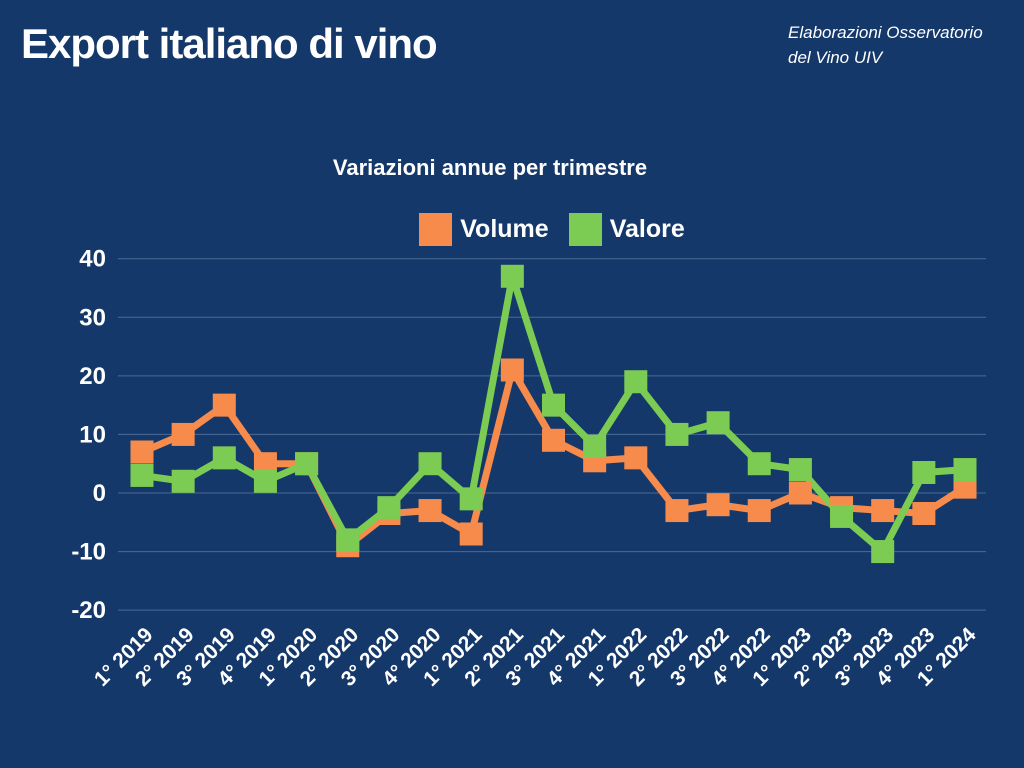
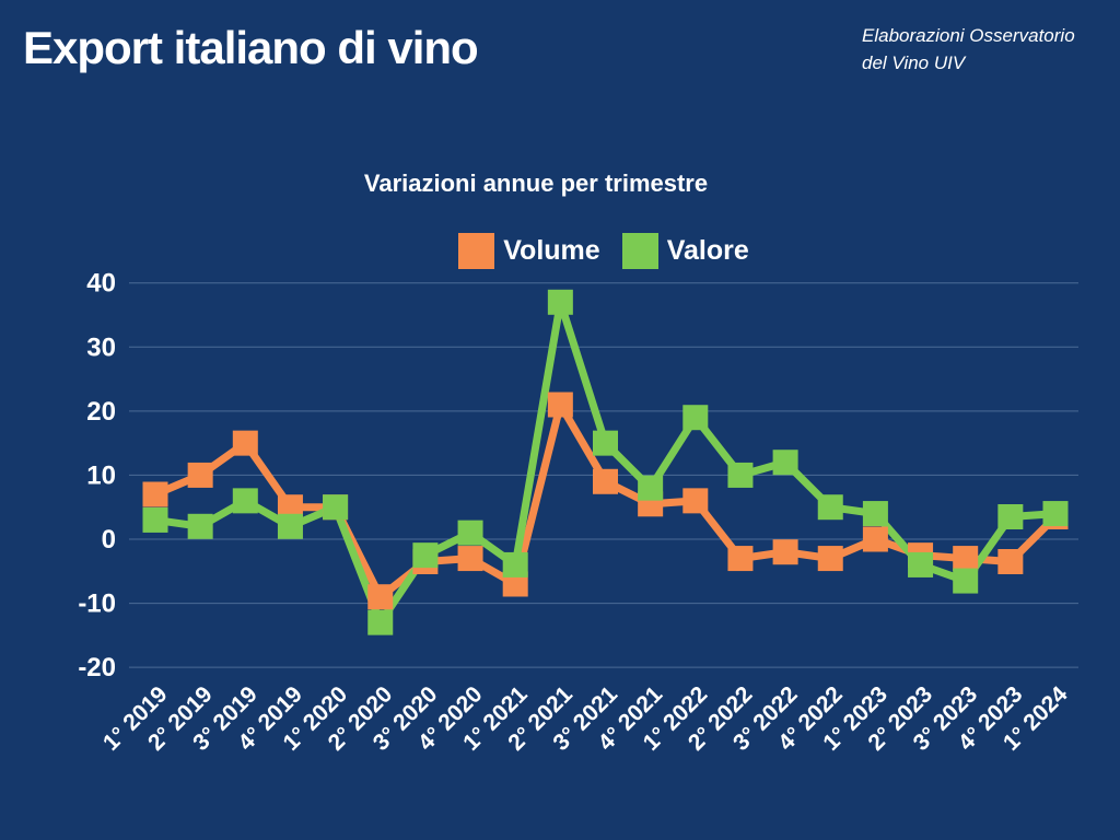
Valore/2° 2020: -8 -> -13
Valore/4° 2020: 5 -> 1
Valore/1° 2021: -1 -> -4
Valore/3° 2023: -10 -> -6
Volume/1° 2024: 1 -> 4
